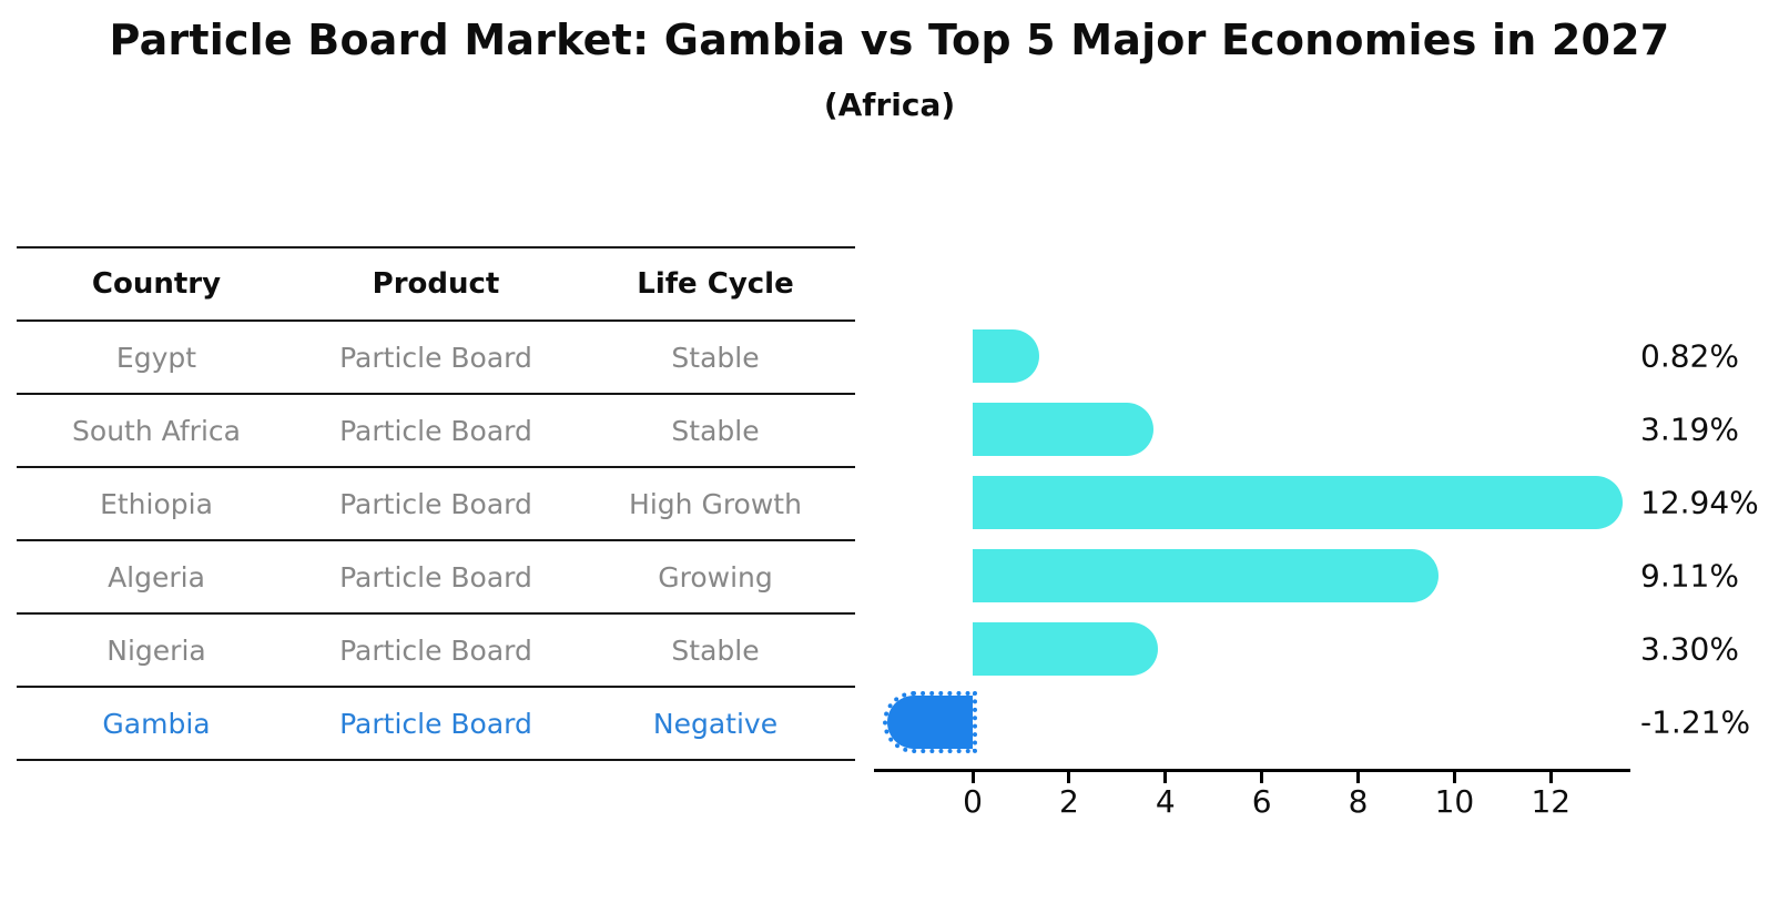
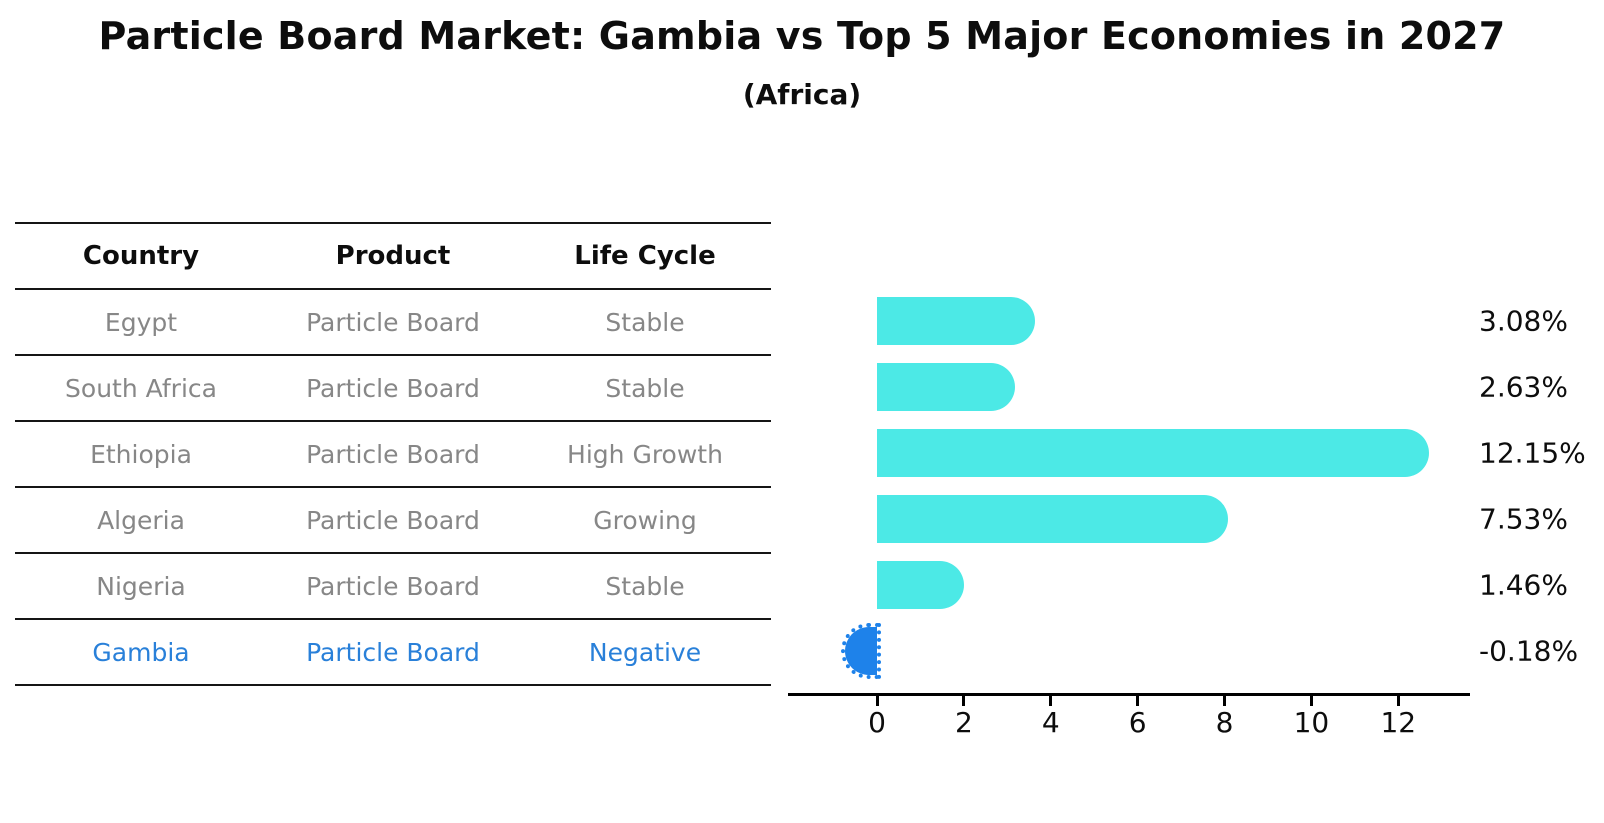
Egypt: 0.82% -> 3.08%
South Africa: 3.19% -> 2.63%
Ethiopia: 12.94% -> 12.15%
Algeria: 9.11% -> 7.53%
Nigeria: 3.30% -> 1.46%
Gambia: -1.21% -> -0.18%
